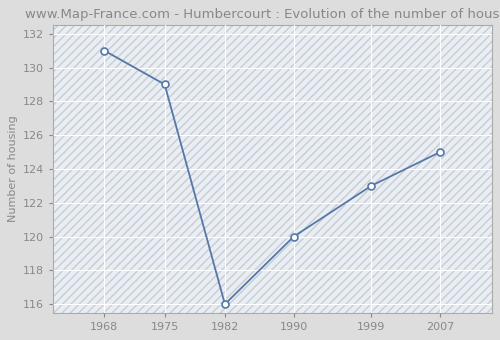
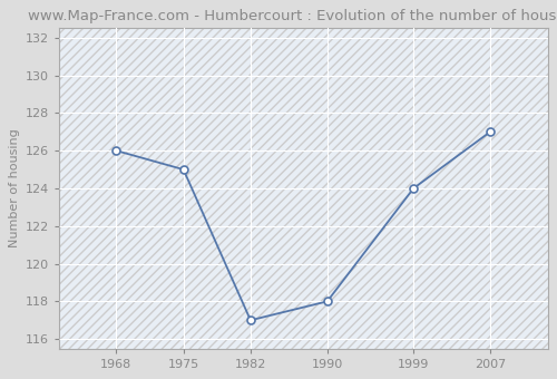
1968: 131 -> 126
1975: 129 -> 125
1982: 116 -> 117
1990: 120 -> 118
1999: 123 -> 124
2007: 125 -> 127
